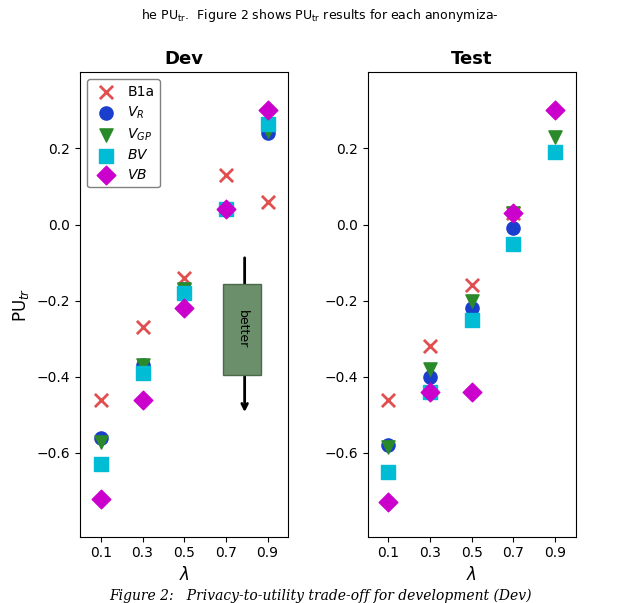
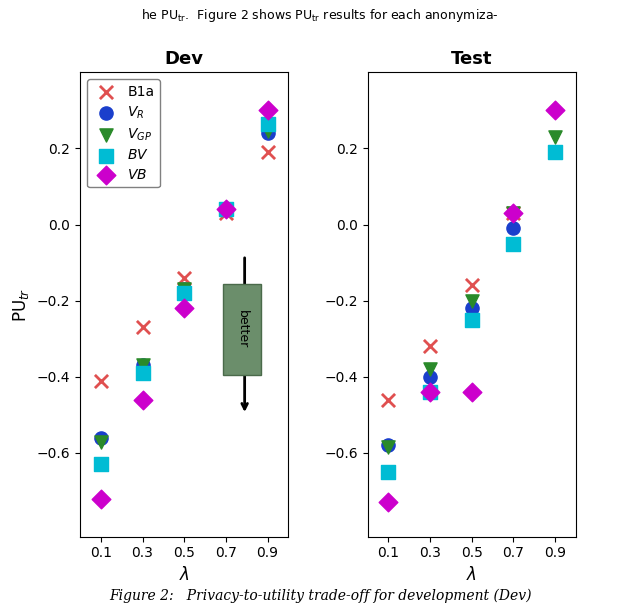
Dev/B1a/0.1: -0.46 -> -0.41
Dev/B1a/0.7: 0.13 -> 0.03
Dev/B1a/0.9: 0.06 -> 0.19
